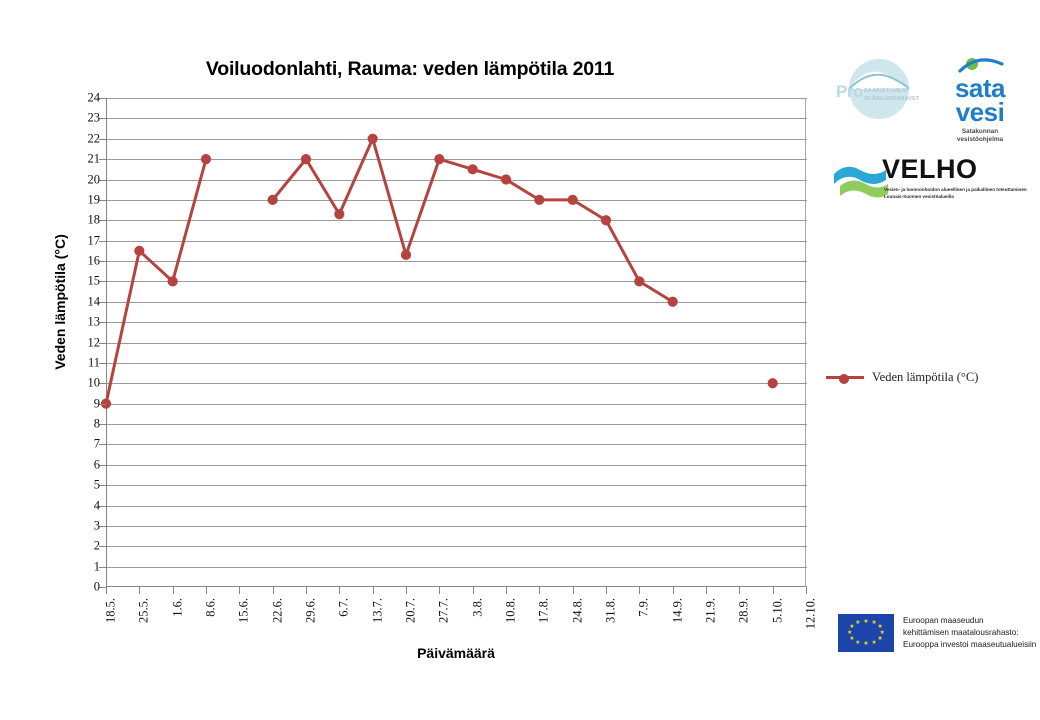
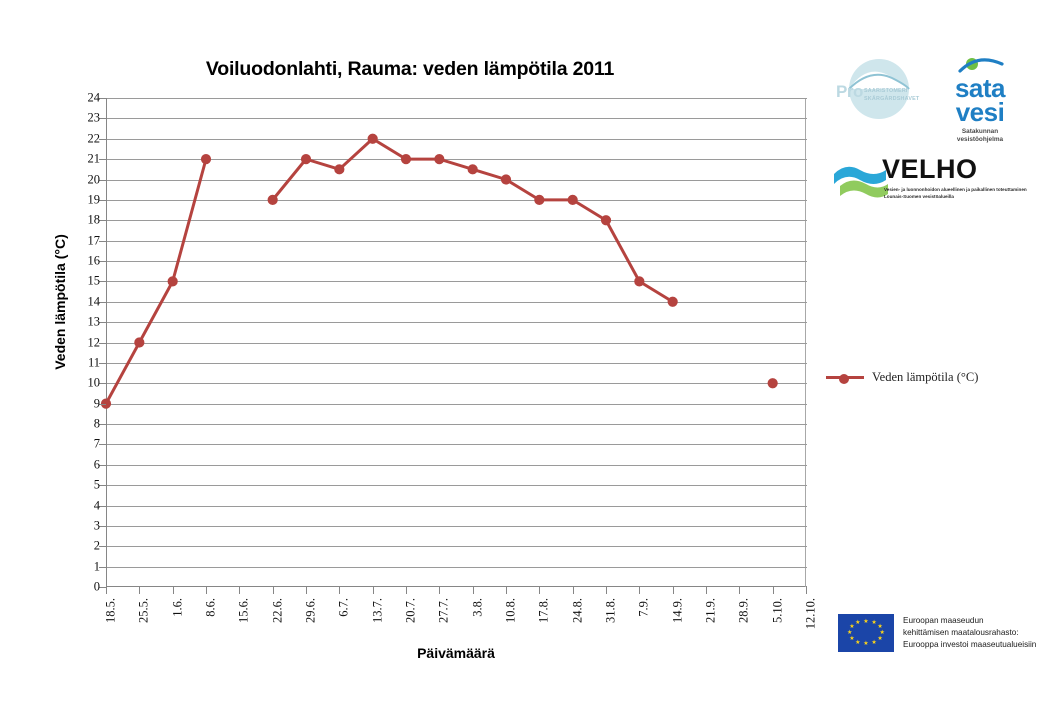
25.5.: 16.5 -> 12.0
6.7.: 18.3 -> 20.5
20.7.: 16.3 -> 21.0
